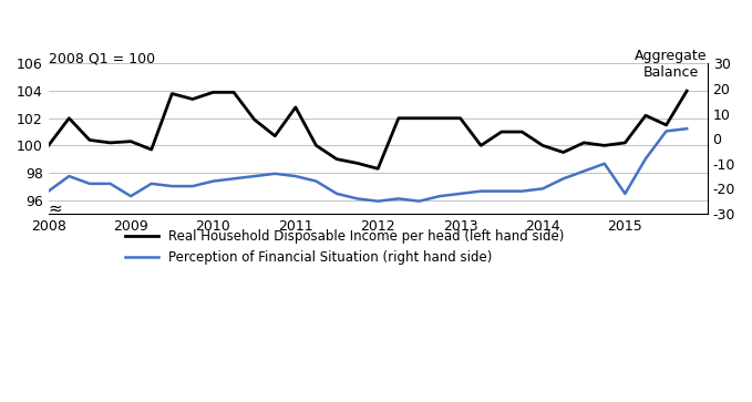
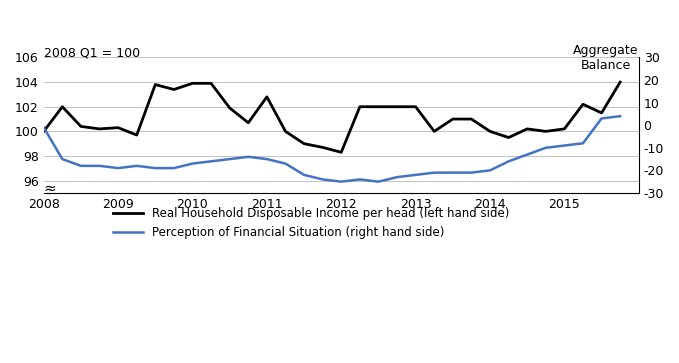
Perception of Financial Situation (right hand side)/2008: -21 -> -1
Perception of Financial Situation (right hand side)/2009: -23 -> -19
Perception of Financial Situation (right hand side)/2015: -22 -> -9
